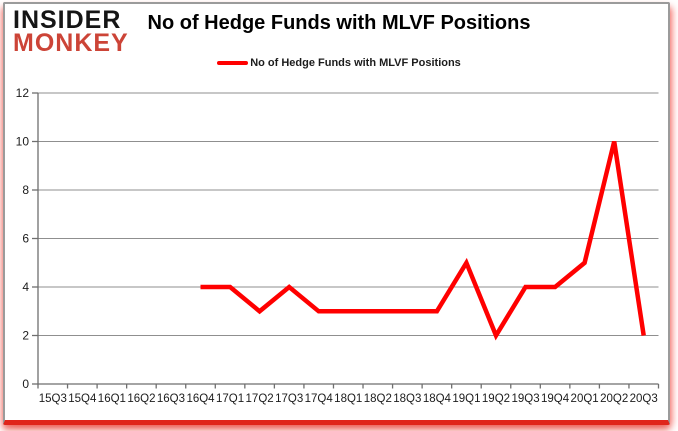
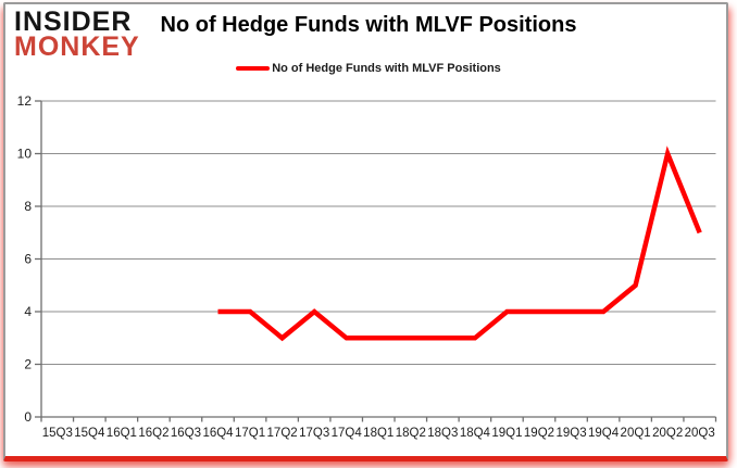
19Q1: 5 -> 4
19Q2: 2 -> 4
20Q3: 2 -> 7
